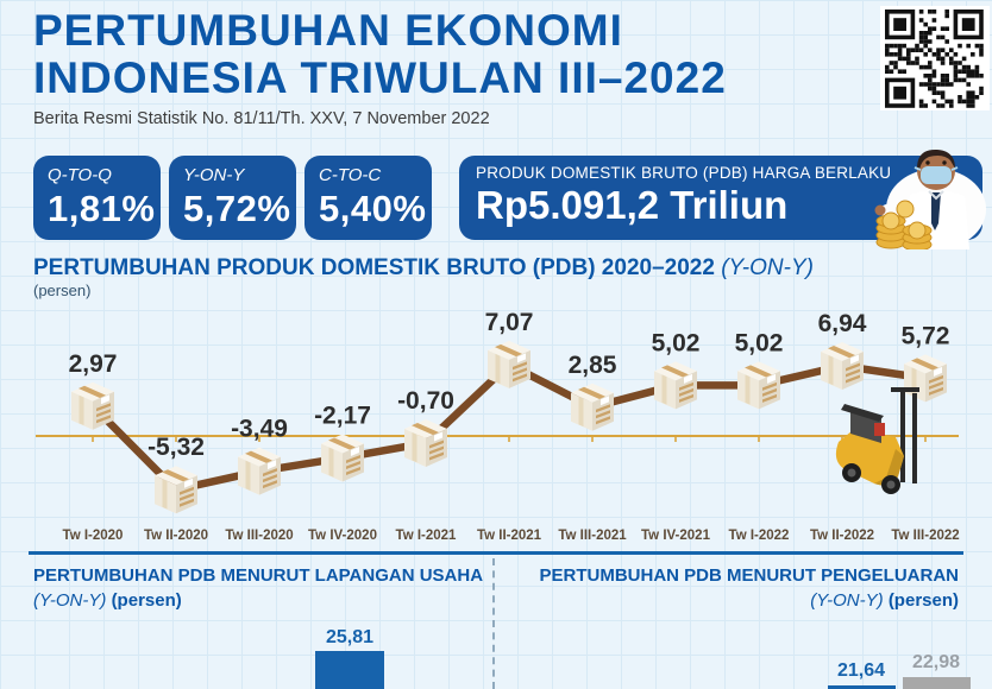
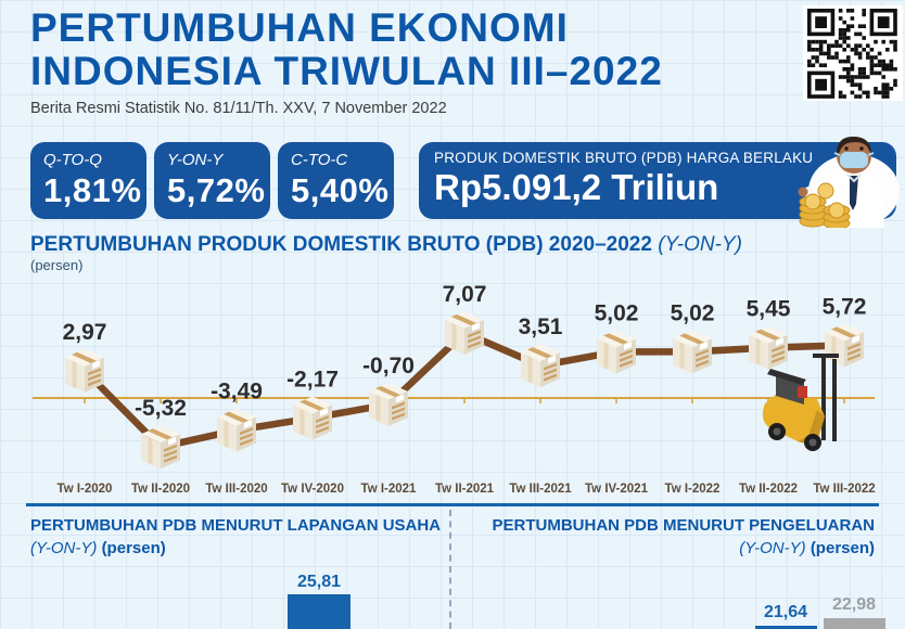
PERTUMBUHAN PRODUK DOMESTIK BRUTO (PDB) 2020–2022 (Y-ON-Y)/Tw III-2021: 2,85 -> 3,51
PERTUMBUHAN PRODUK DOMESTIK BRUTO (PDB) 2020–2022 (Y-ON-Y)/Tw II-2022: 6,94 -> 5,45
